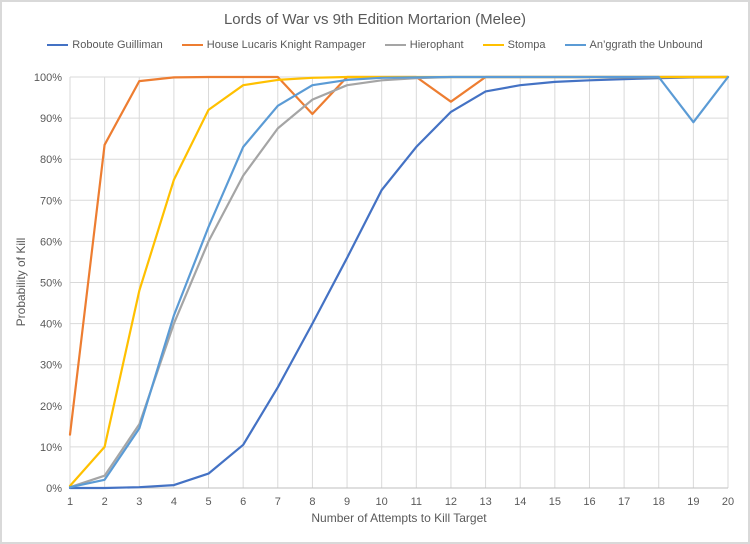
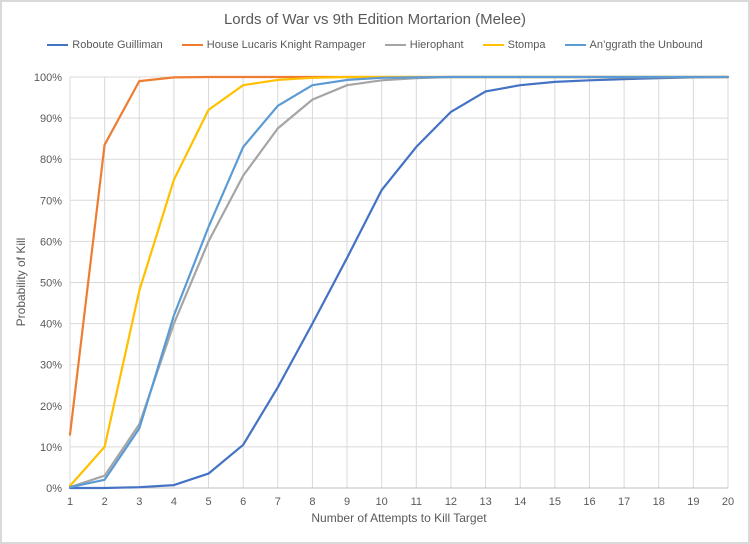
House Lucaris Knight Rampager/8: 91% -> 100%
House Lucaris Knight Rampager/12: 94% -> 100%
An’ggrath the Unbound/19: 89% -> 100%
